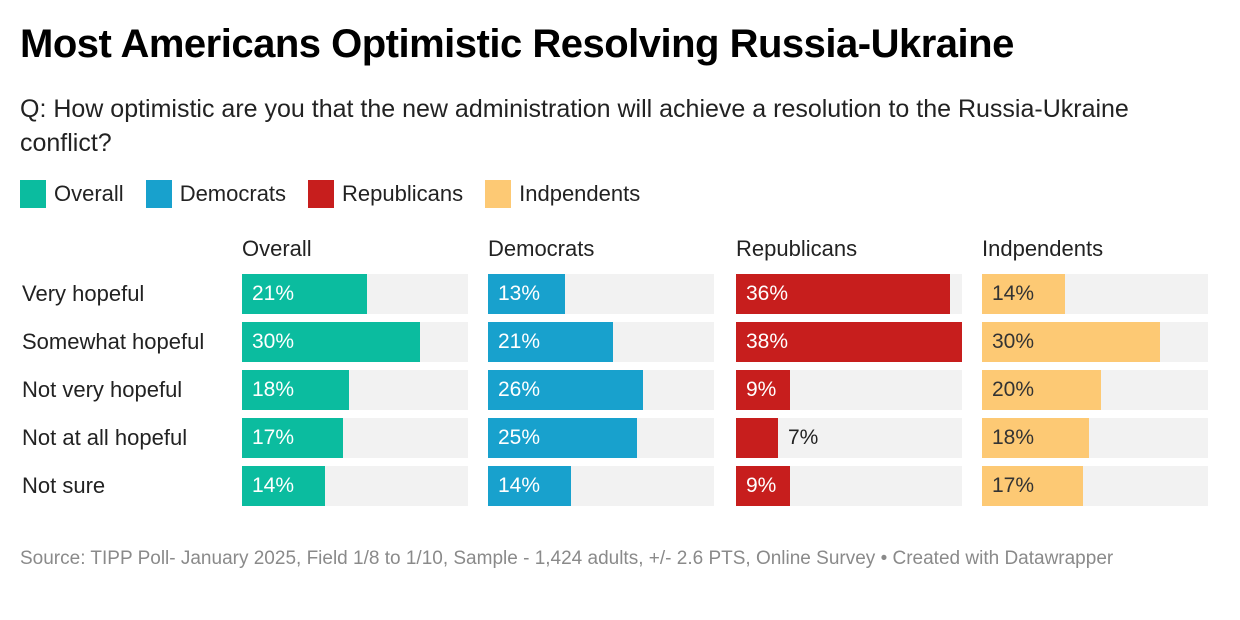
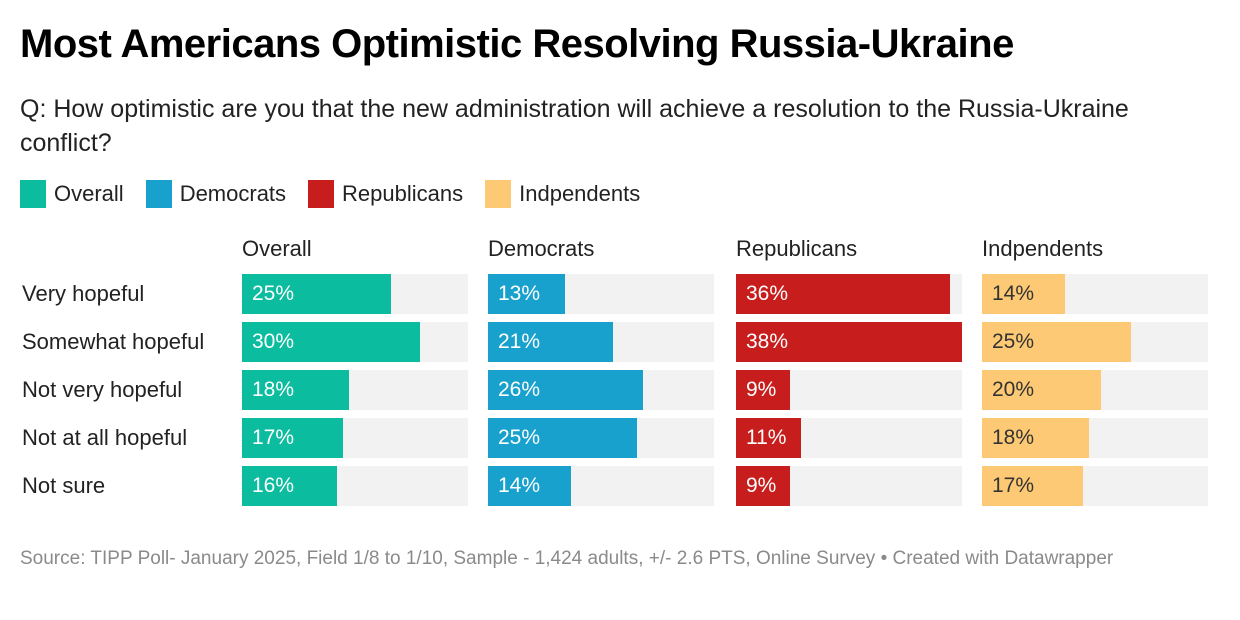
Overall/Very hopeful: 21% -> 25%
Indpendents/Somewhat hopeful: 30% -> 25%
Republicans/Not at all hopeful: 7% -> 11%
Overall/Not sure: 14% -> 16%
